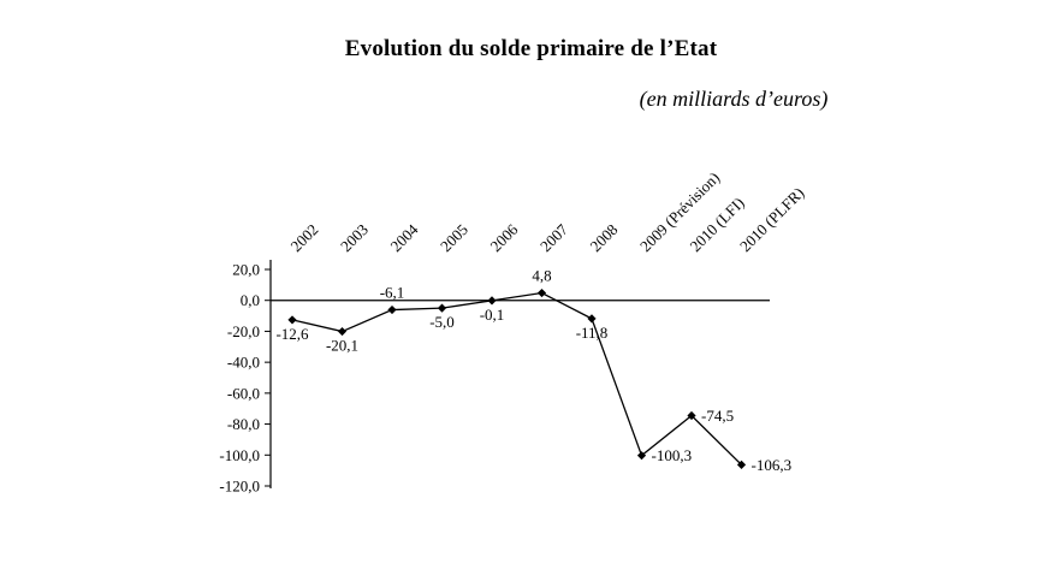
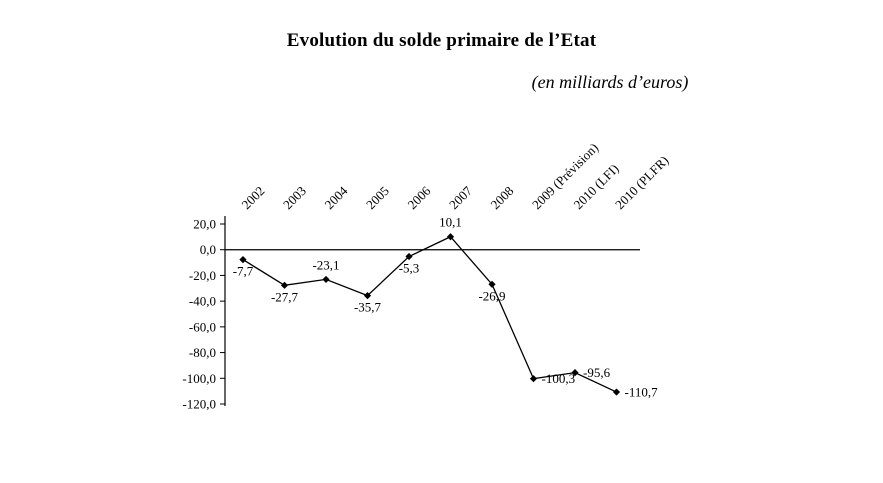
2002: -12,6 -> -7,7
2003: -20,1 -> -27,7
2004: -6,1 -> -23,1
2005: -5,0 -> -35,7
2006: -0,1 -> -5,3
2007: 4,8 -> 10,1
2008: -11,8 -> -26,9
2010 (LFI): -74,5 -> -95,6
2010 (PLFR): -106,3 -> -110,7
